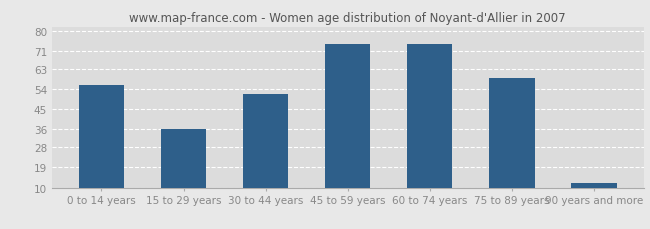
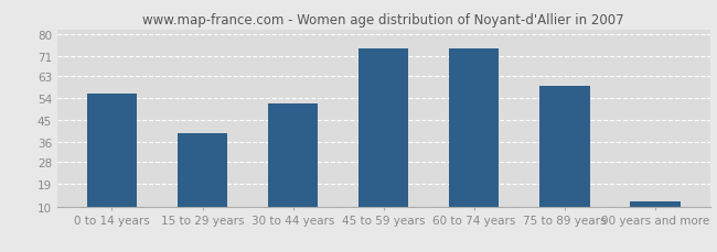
15 to 29 years: 36 -> 40
